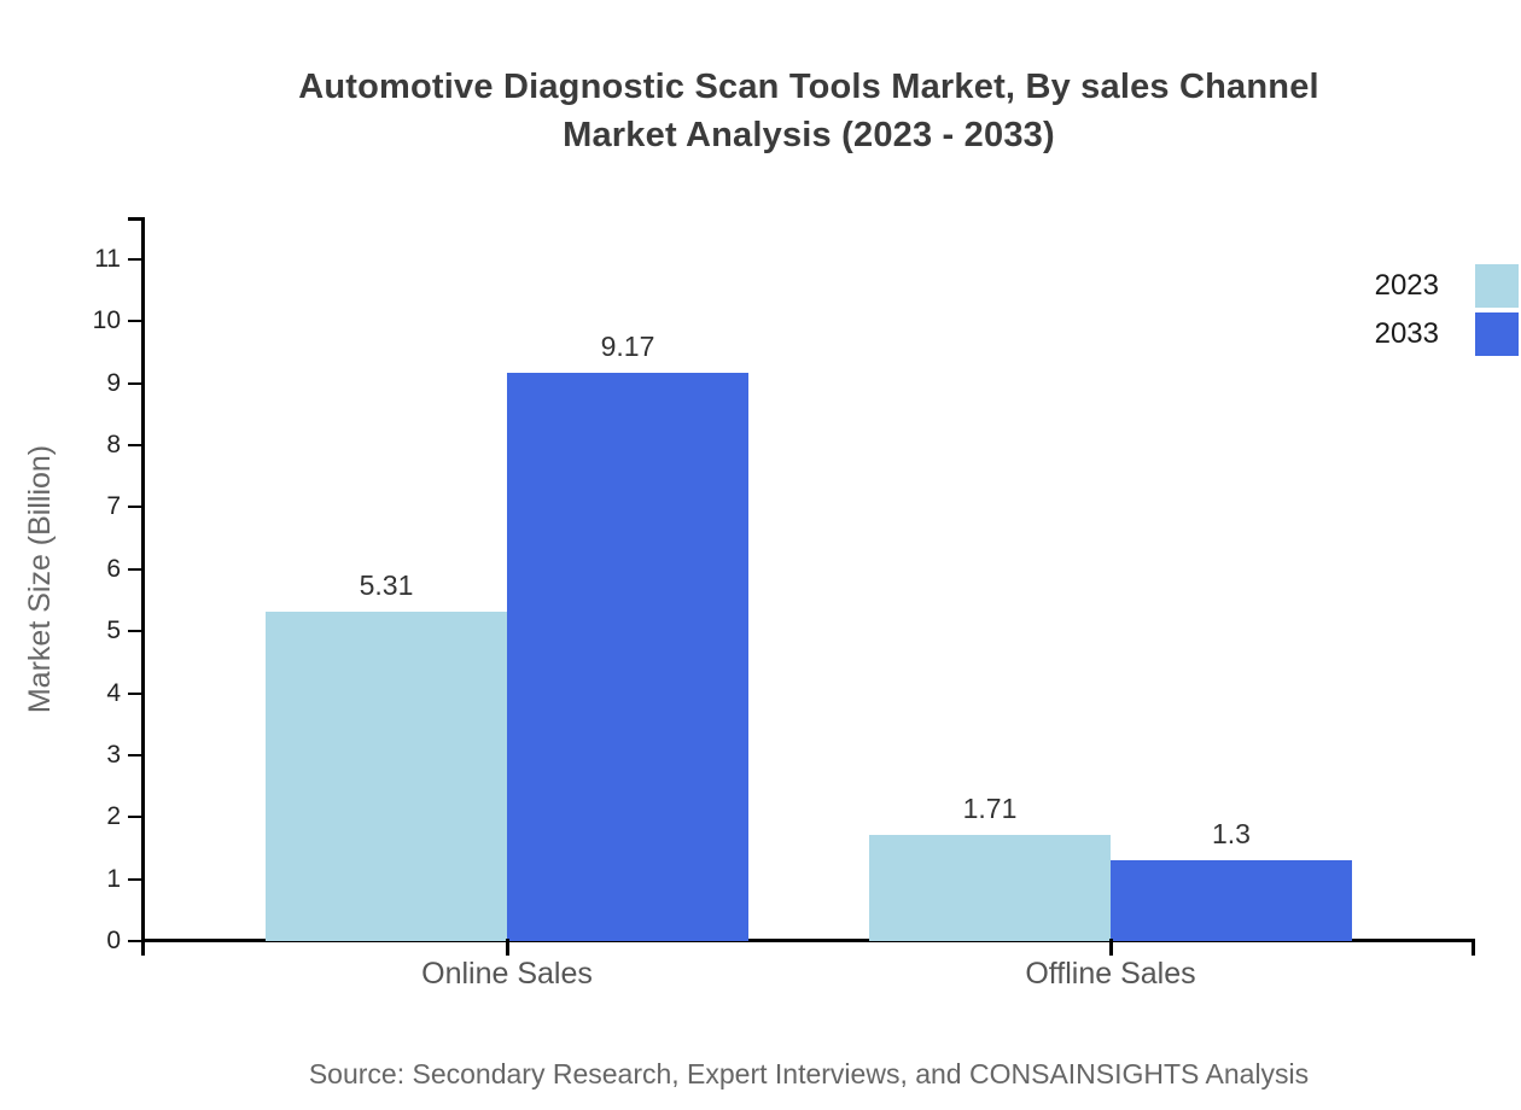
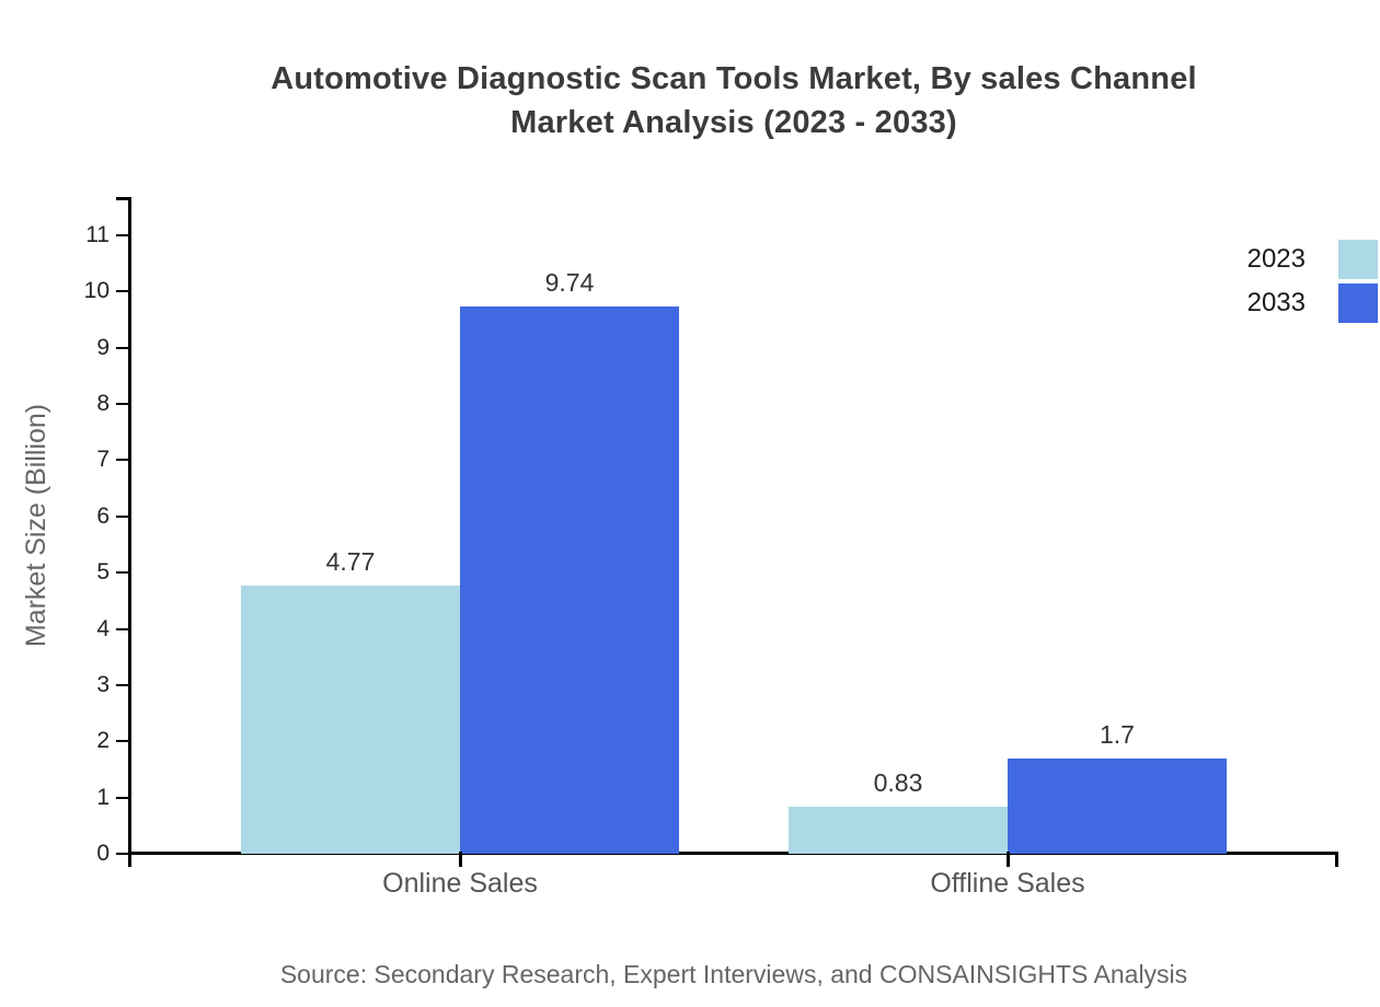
2023/Online Sales: 5.31 -> 4.77
2033/Online Sales: 9.17 -> 9.74
2023/Offline Sales: 1.71 -> 0.83
2033/Offline Sales: 1.3 -> 1.7
